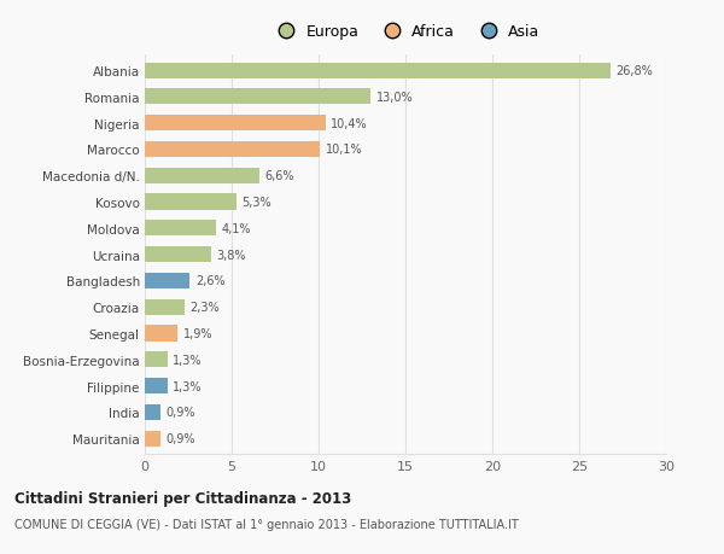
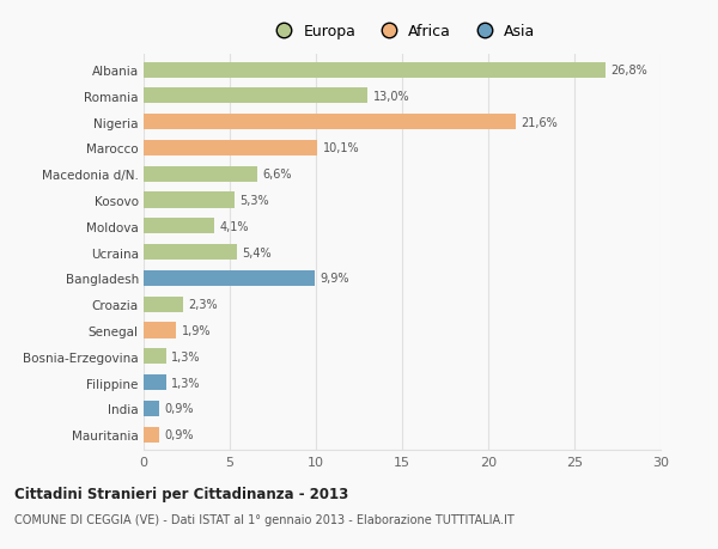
Nigeria: 10,4% -> 21,6%
Ucraina: 3,8% -> 5,4%
Bangladesh: 2,6% -> 9,9%
